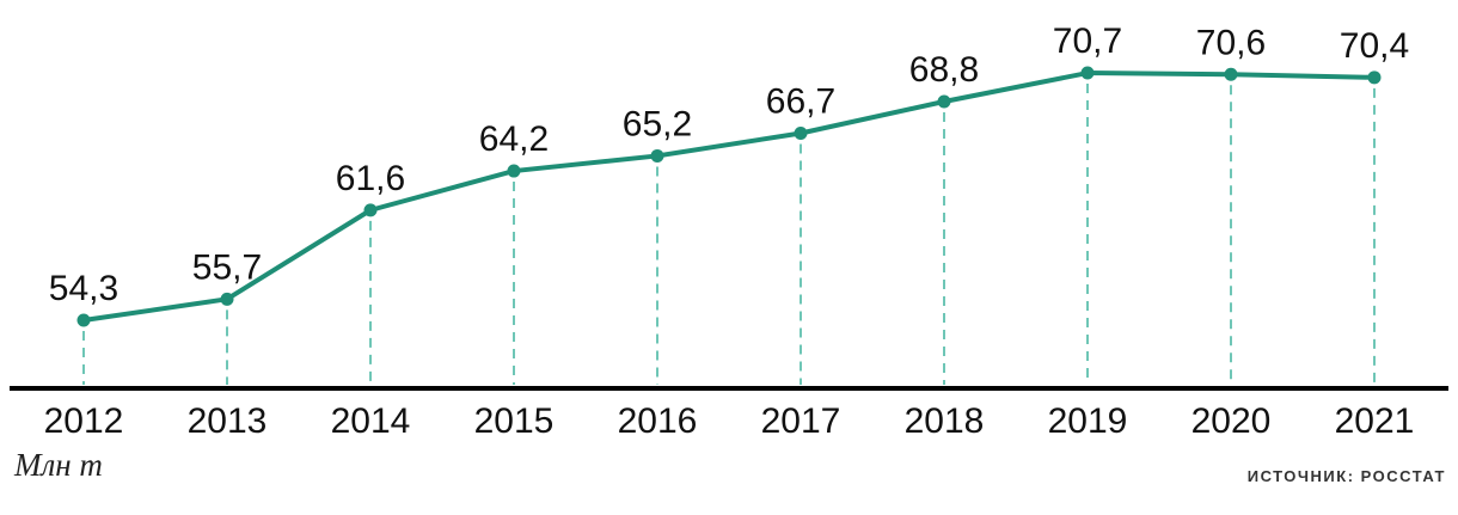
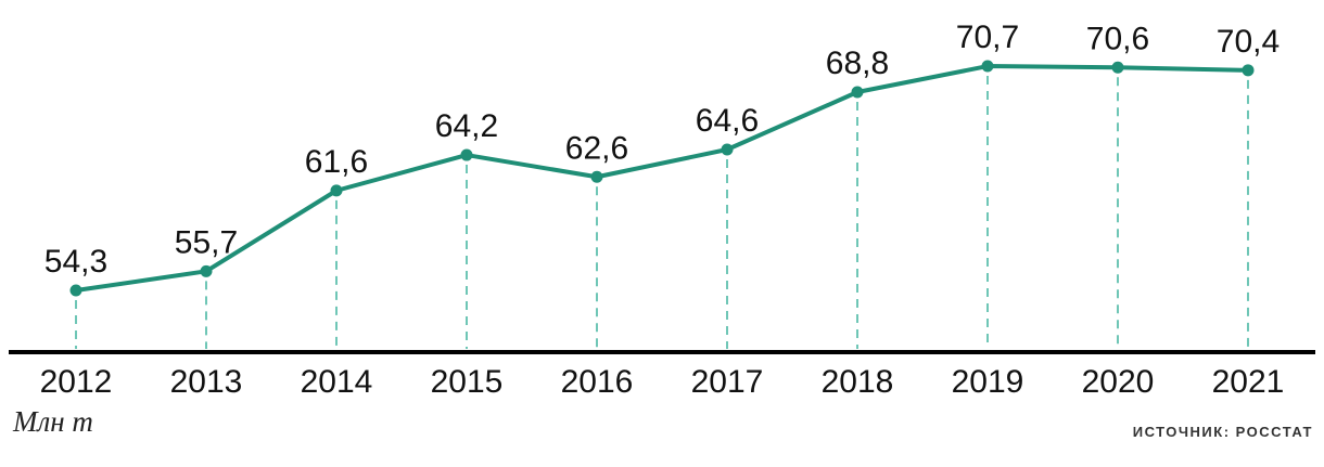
2016: 65,2 -> 62,6
2017: 66,7 -> 64,6
